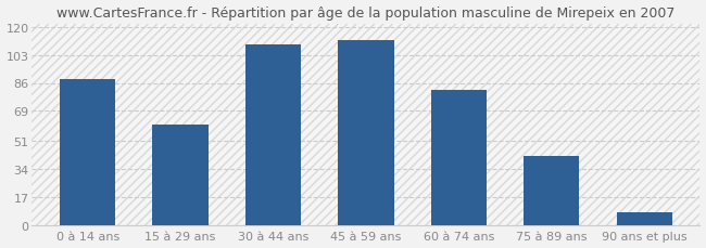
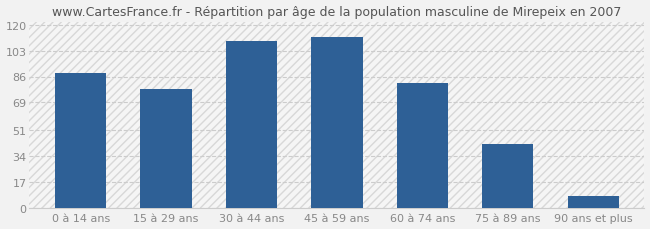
15 à 29 ans: 61 -> 78
